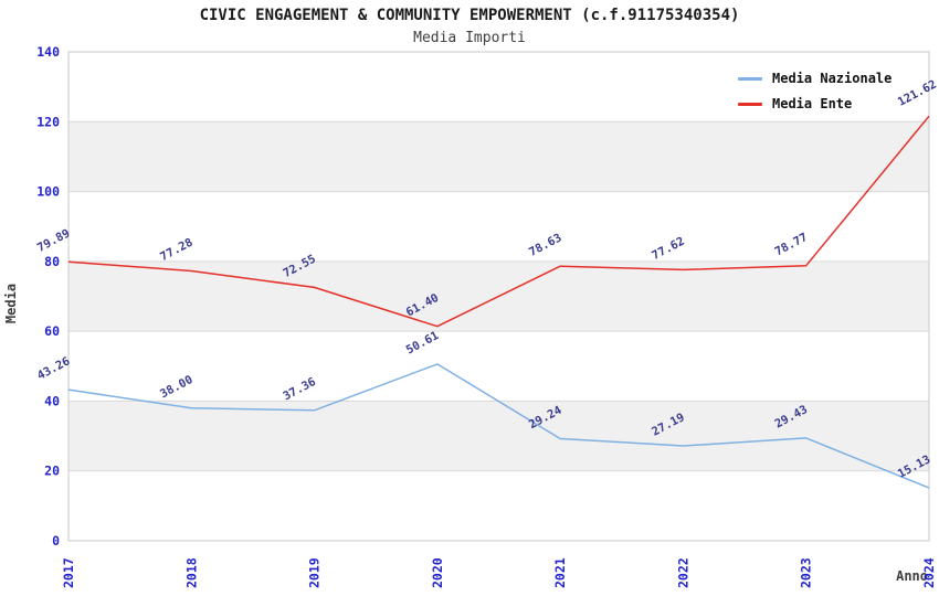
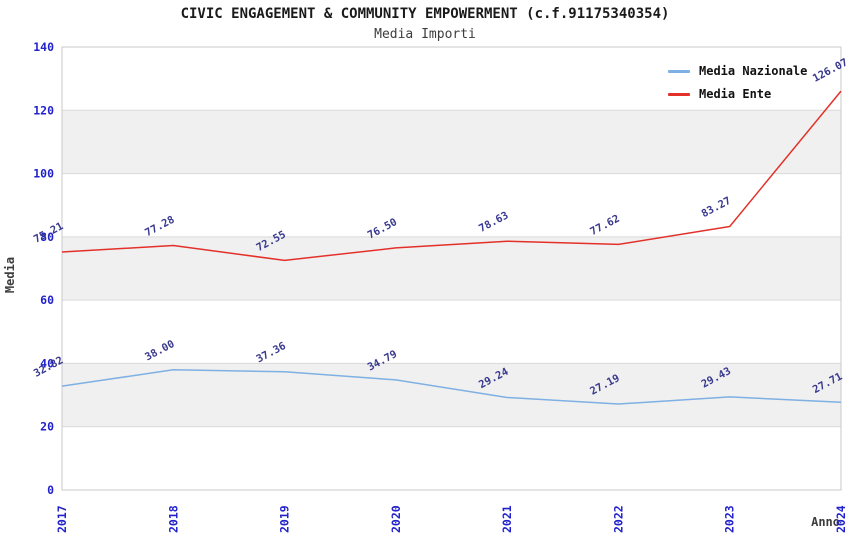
Media Nazionale/2017: 43.26 -> 32.82
Media Ente/2017: 79.89 -> 75.21
Media Nazionale/2020: 50.61 -> 34.79
Media Ente/2020: 61.40 -> 76.50
Media Ente/2023: 78.77 -> 83.27
Media Nazionale/2024: 15.13 -> 27.71
Media Ente/2024: 121.62 -> 126.07
